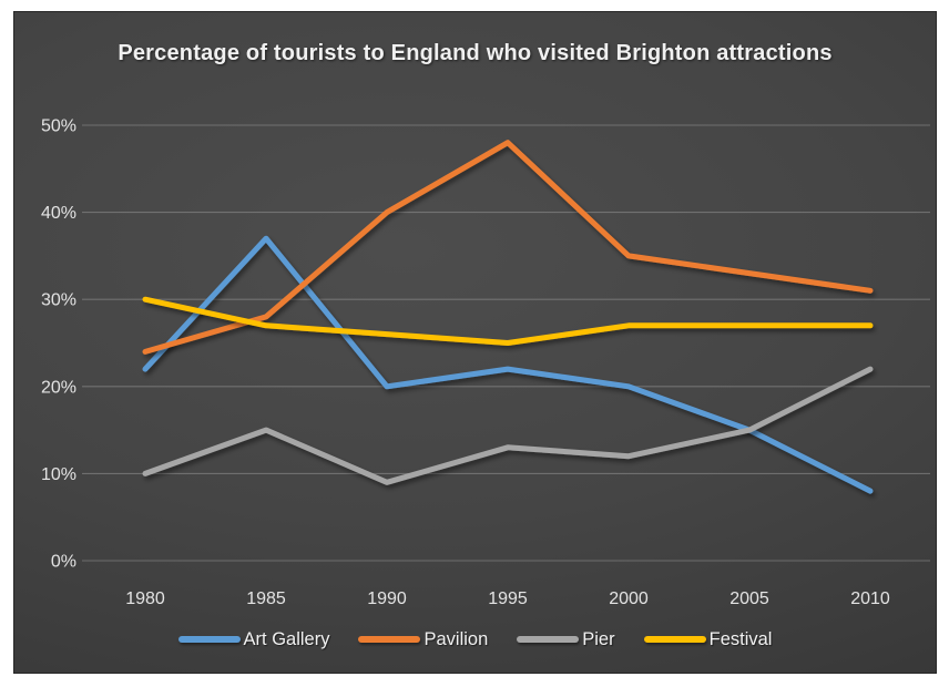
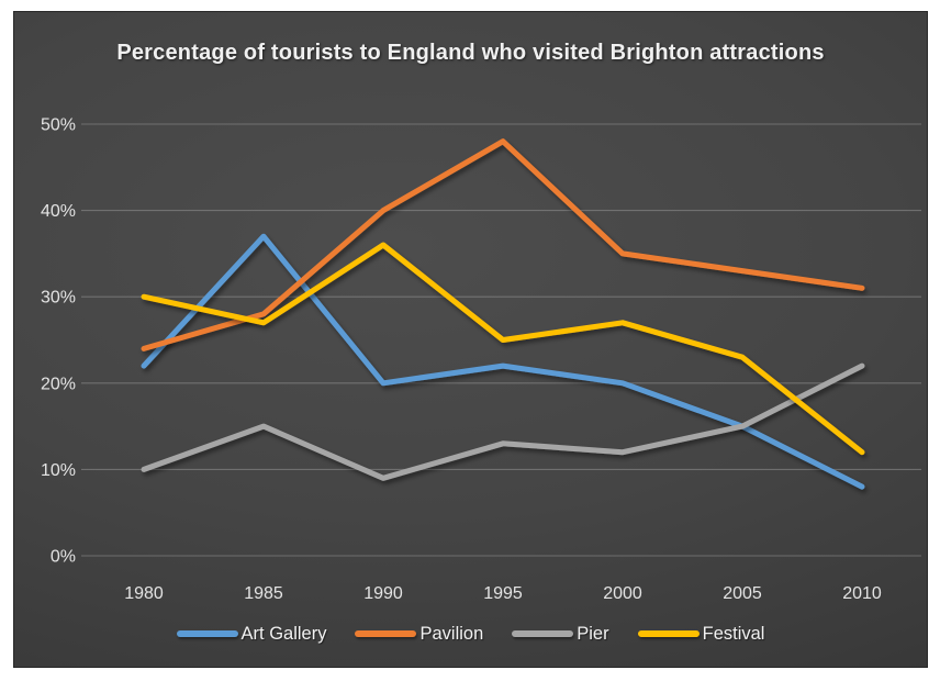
Festival/1990: 26% -> 36%
Festival/2005: 27% -> 23%
Festival/2010: 27% -> 12%
